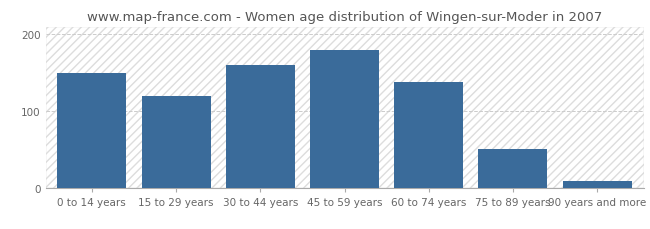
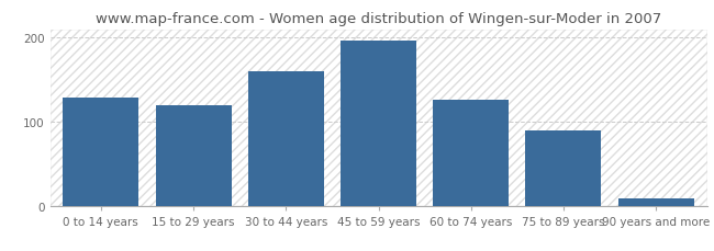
0 to 14 years: 150 -> 128
45 to 59 years: 180 -> 196
60 to 74 years: 138 -> 126
75 to 89 years: 50 -> 89
